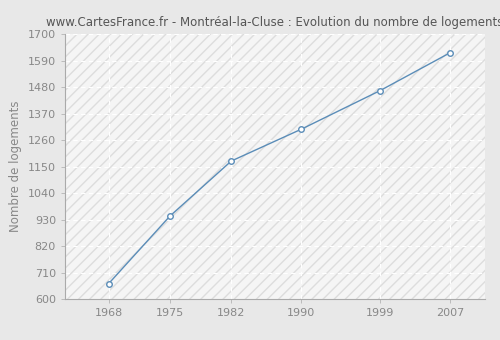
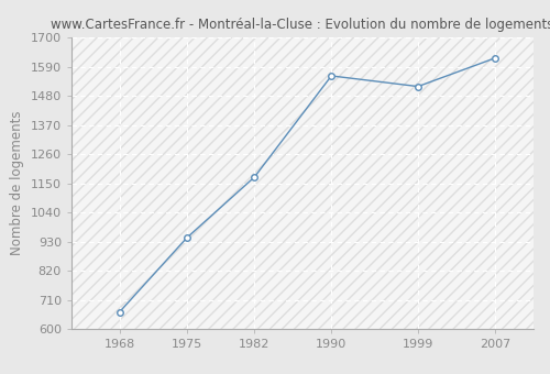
1990: 1305 -> 1555
1999: 1465 -> 1515
